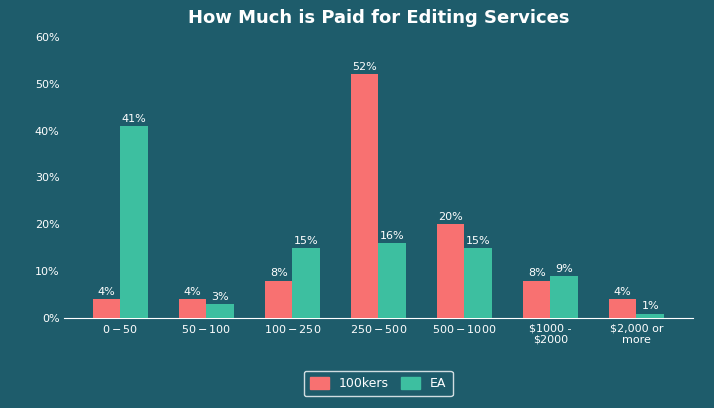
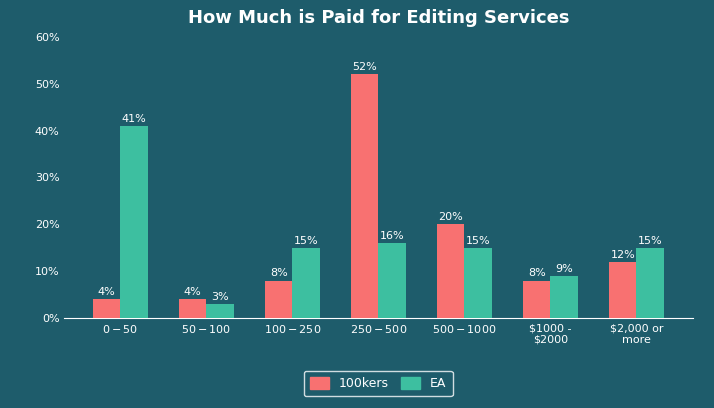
100kers/$2,000 or more: 4% -> 12%
EA/$2,000 or more: 1% -> 15%
